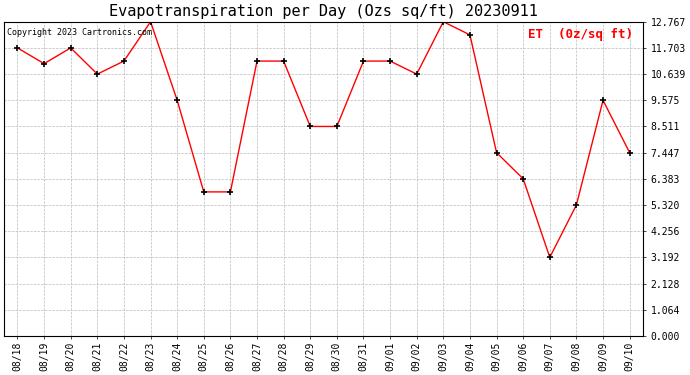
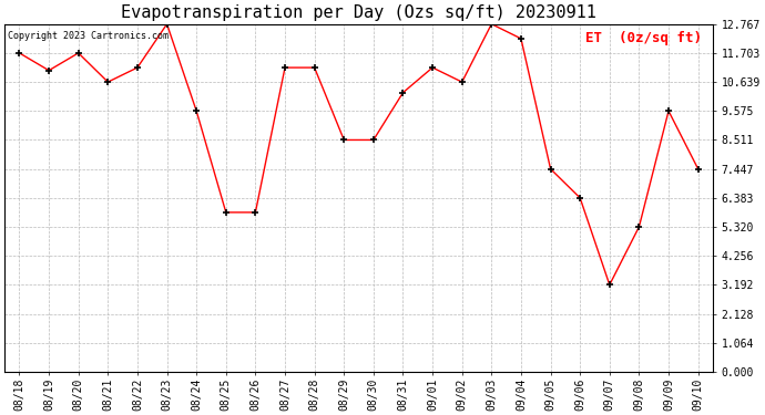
08/31: 11.17 -> 10.25
